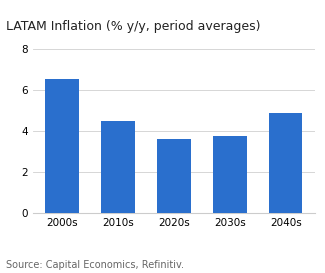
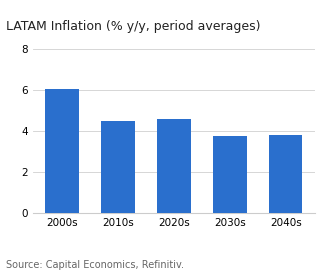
2000s: 6.55 -> 6.05
2020s: 3.60 -> 4.60
2040s: 4.90 -> 3.80
